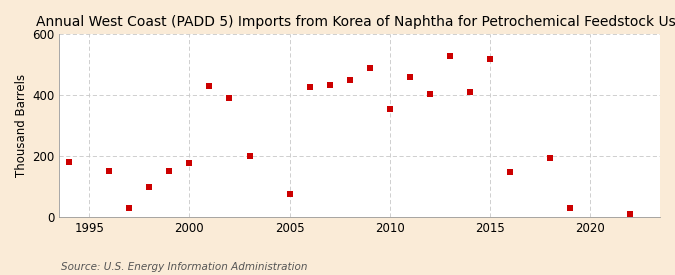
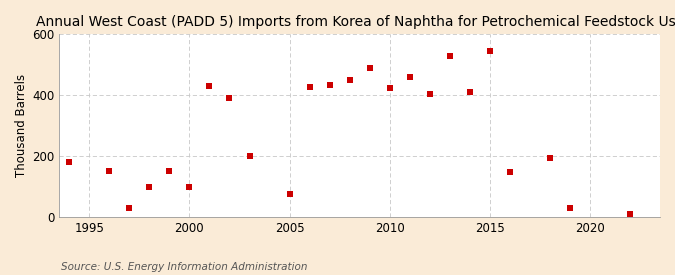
2000: 178 -> 100
2010: 355 -> 425
2015: 518 -> 545
